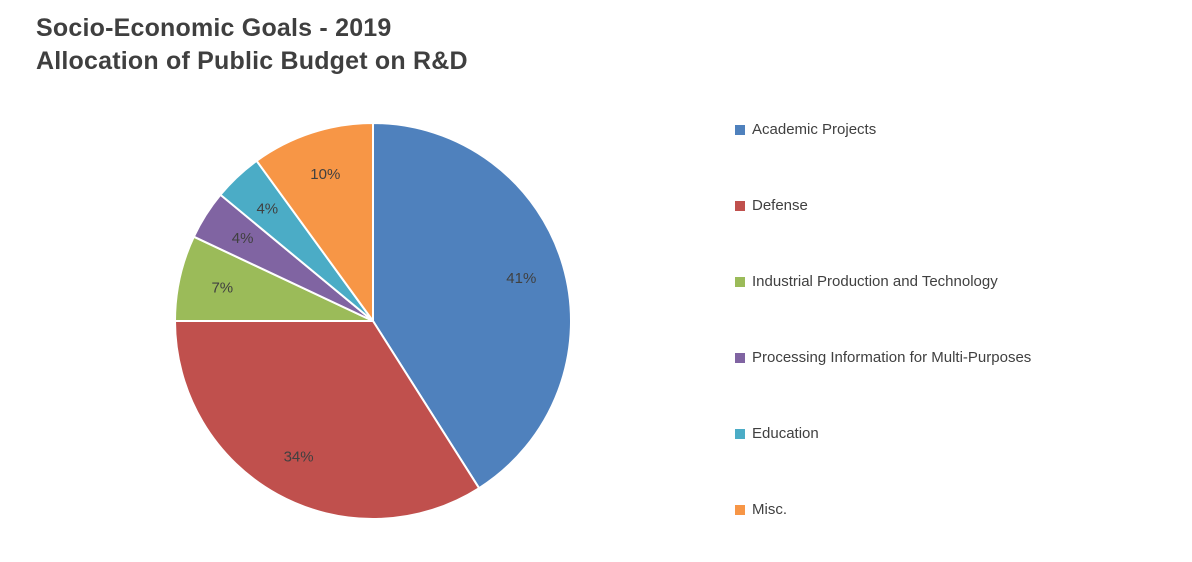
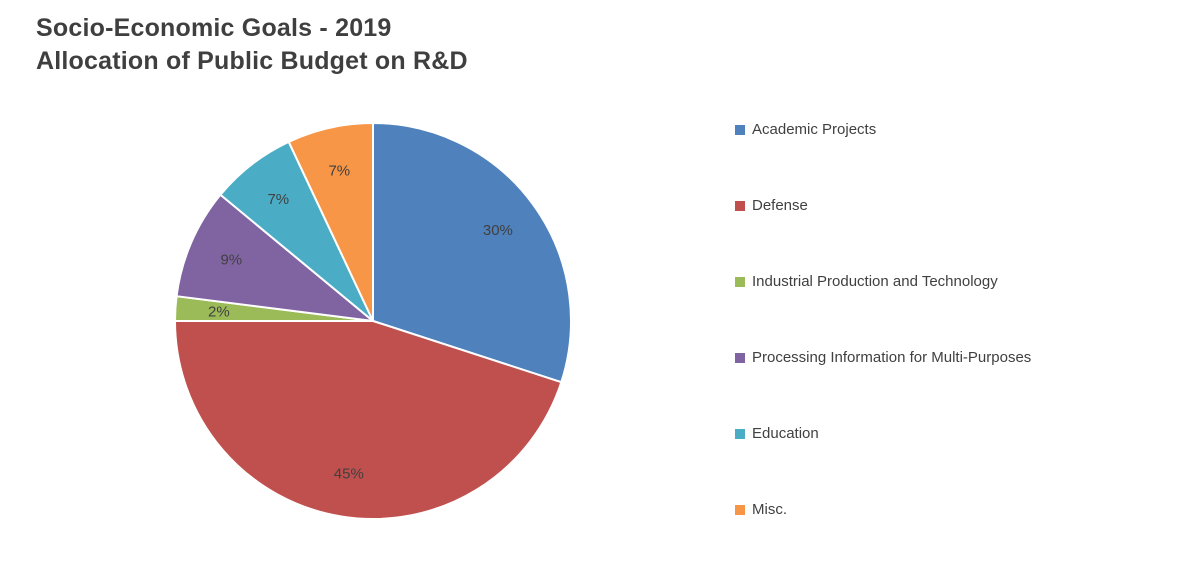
Academic Projects: 41% -> 30%
Defense: 34% -> 45%
Industrial Production and Technology: 7% -> 2%
Processing Information for Multi-Purposes: 4% -> 9%
Education: 4% -> 7%
Misc.: 10% -> 7%
